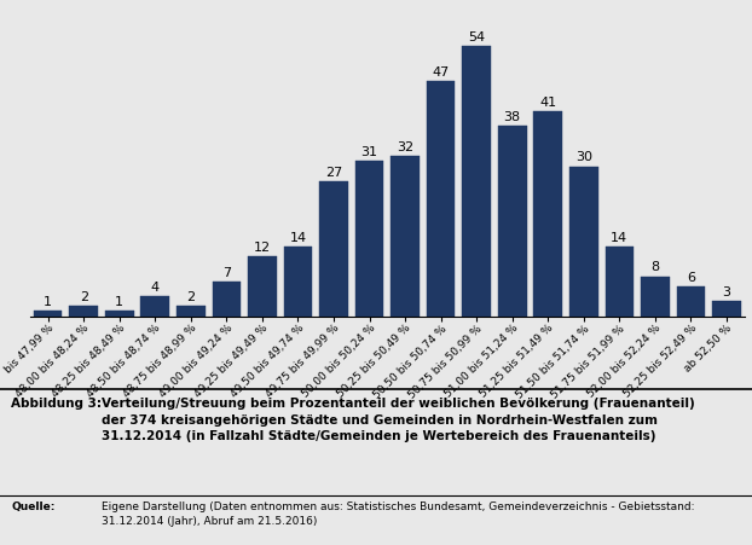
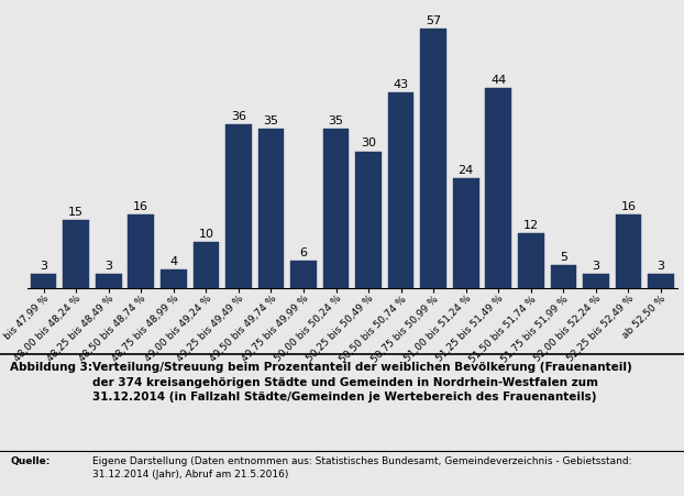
bis 47,99 %: 1 -> 3
48,00 bis 48,24 %: 2 -> 15
48,25 bis 48,49 %: 1 -> 3
48,50 bis 48,74 %: 4 -> 16
48,75 bis 48,99 %: 2 -> 4
49,00 bis 49,24 %: 7 -> 10
49,25 bis 49,49 %: 12 -> 36
49,50 bis 49,74 %: 14 -> 35
49,75 bis 49,99 %: 27 -> 6
50,00 bis 50,24 %: 31 -> 35
50,25 bis 50,49 %: 32 -> 30
50,50 bis 50,74 %: 47 -> 43
50,75 bis 50,99 %: 54 -> 57
51,00 bis 51,24 %: 38 -> 24
51,25 bis 51,49 %: 41 -> 44
51,50 bis 51,74 %: 30 -> 12
51,75 bis 51,99 %: 14 -> 5
52,00 bis 52,24 %: 8 -> 3
52,25 bis 52,49 %: 6 -> 16
